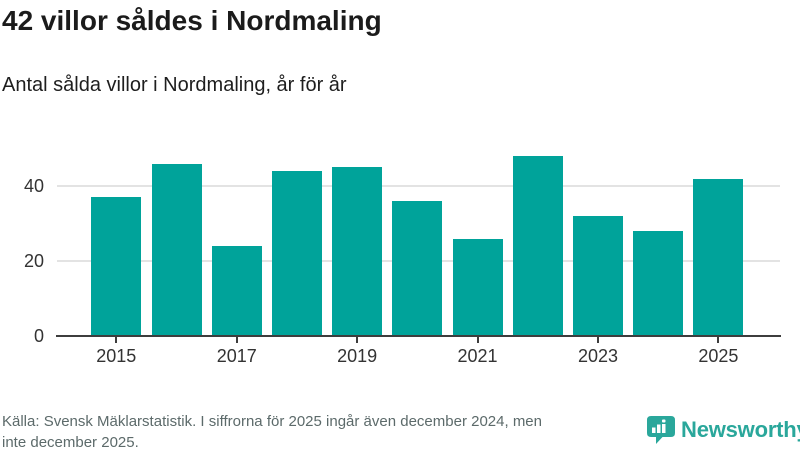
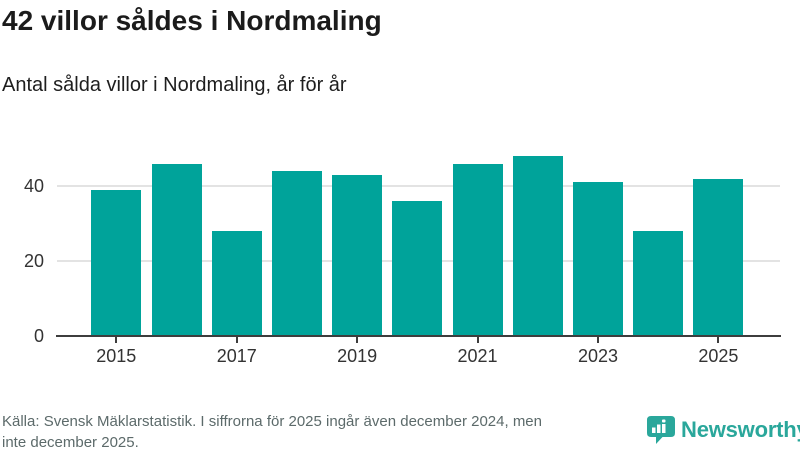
2015: 37 -> 39
2017: 24 -> 28
2019: 45 -> 43
2021: 26 -> 46
2023: 32 -> 41
